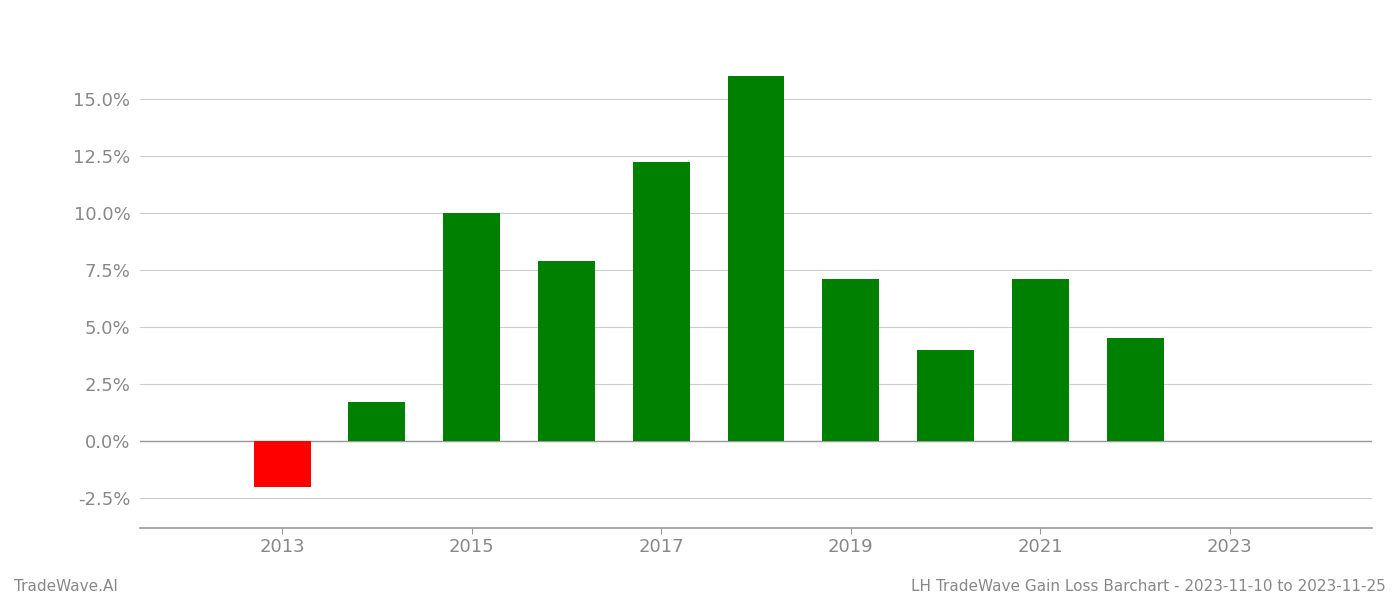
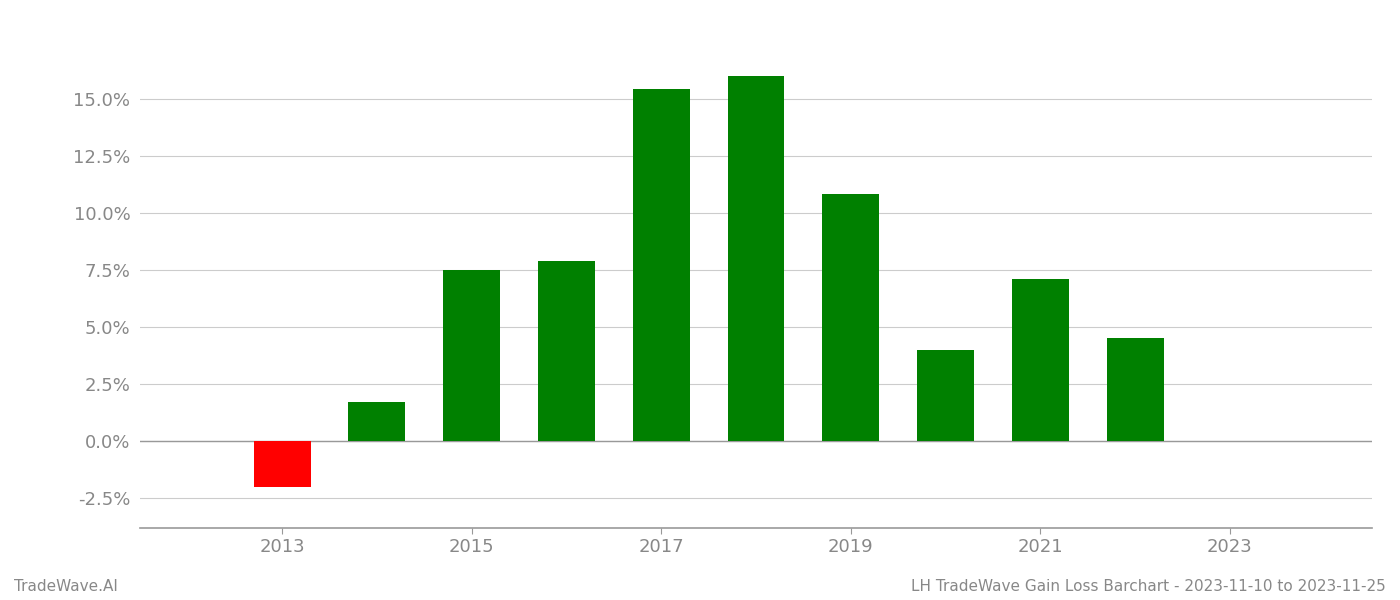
2015: 10.0% -> 7.5%
2017: 12.2% -> 15.4%
2019: 7.1% -> 10.8%
